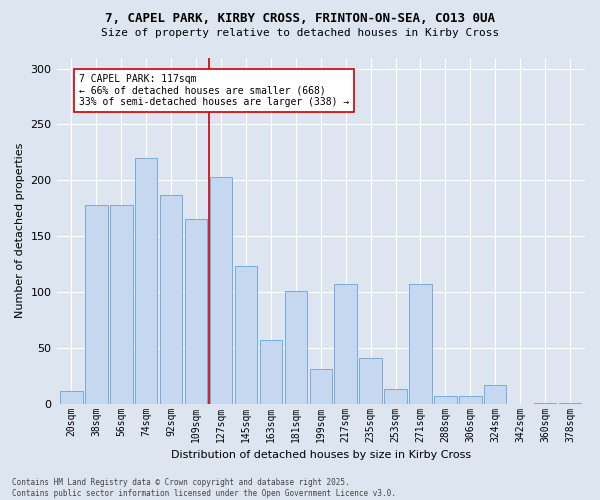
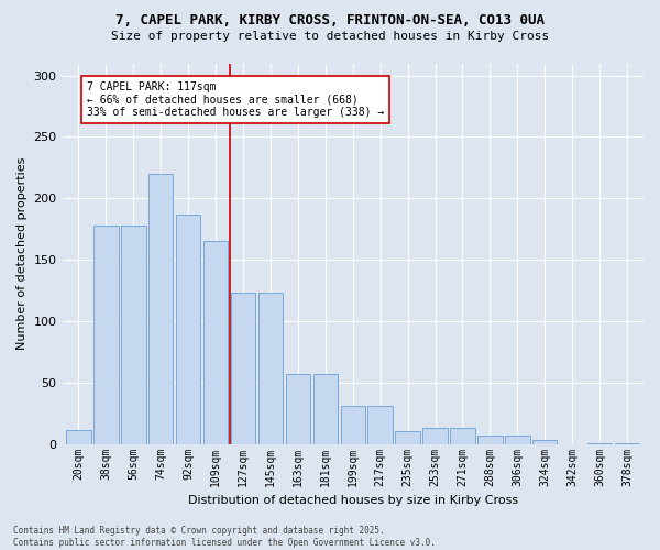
127sqm: 203 -> 123
181sqm: 101 -> 57
217sqm: 107 -> 31
235sqm: 41 -> 10
271sqm: 107 -> 13
324sqm: 17 -> 3
